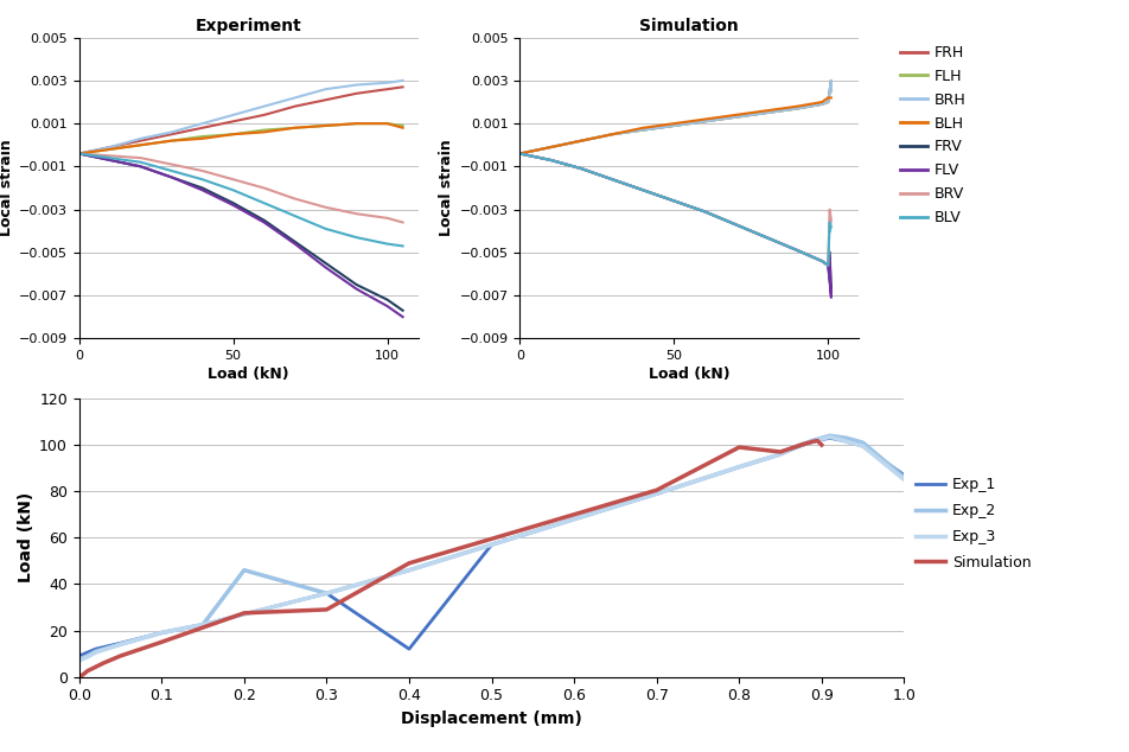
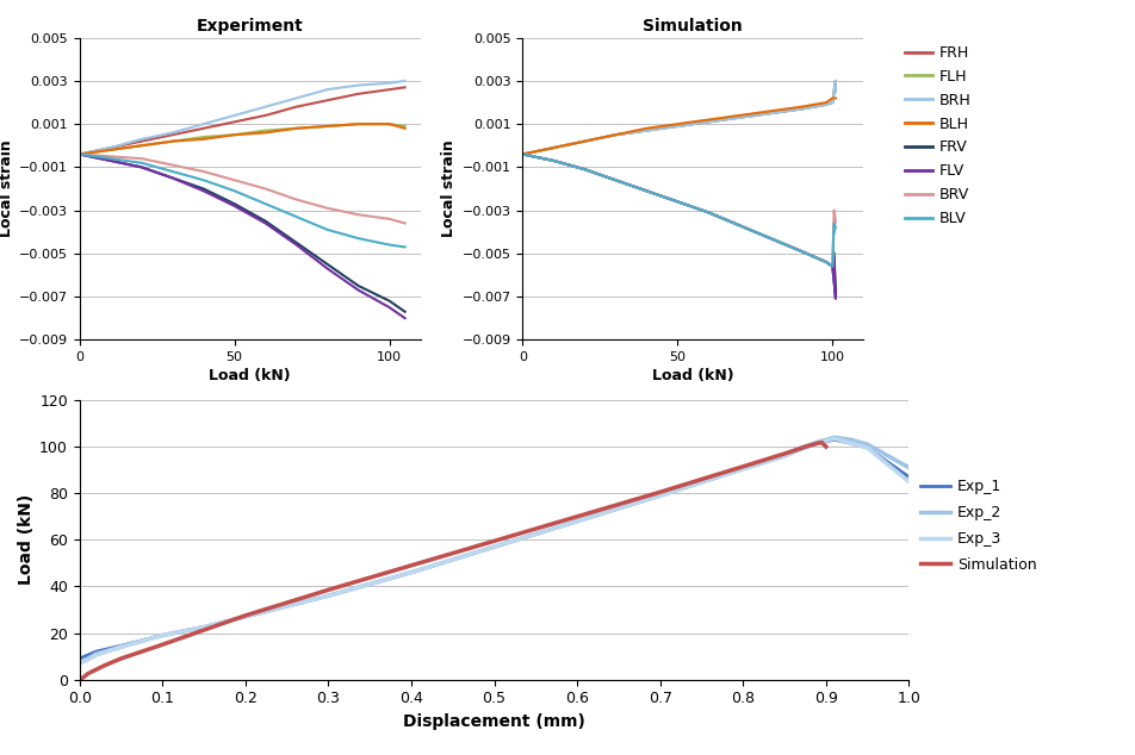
Exp_2/0.2: 46 -> 27
Simulation/0.3: 29 -> 38
Exp_1/0.4: 12 -> 46
Simulation/0.8: 99 -> 92
Exp_2/1.0: 86 -> 91
